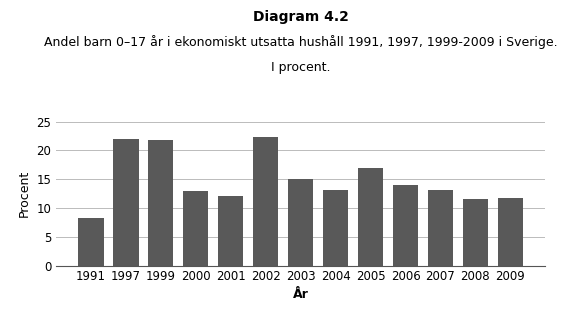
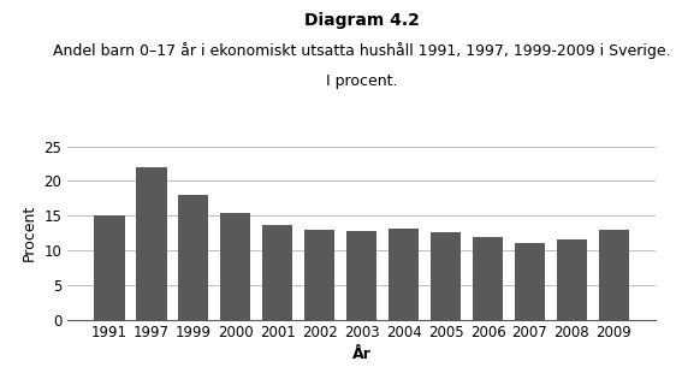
1991: 8.2 -> 15.0
1999: 21.8 -> 18.0
2000: 13.0 -> 15.3
2001: 12.0 -> 13.6
2002: 22.4 -> 13.0
2003: 15.0 -> 12.8
2005: 17.0 -> 12.6
2006: 14.0 -> 11.9
2007: 13.2 -> 11.0
2009: 11.8 -> 13.0
